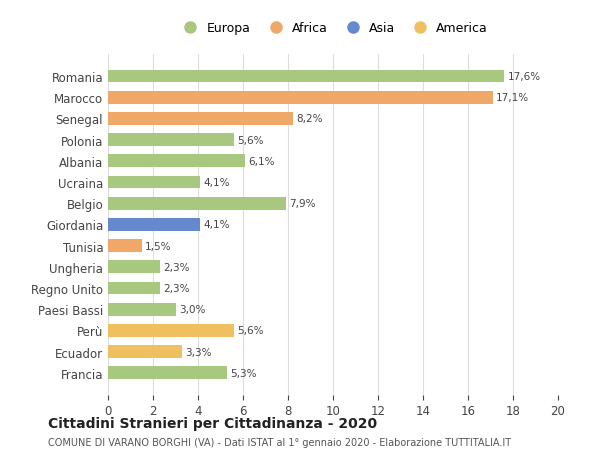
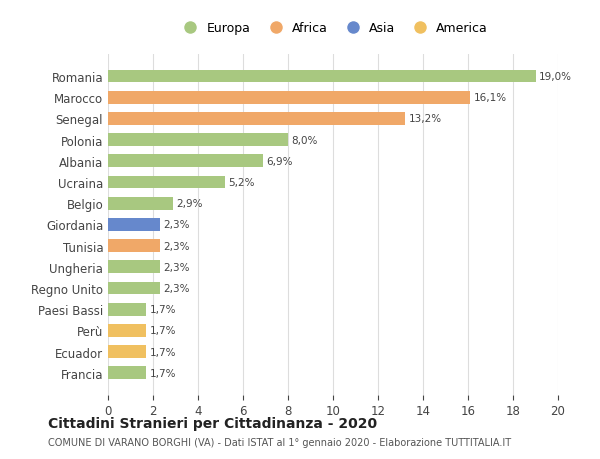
Romania: 17,6% -> 19,0%
Marocco: 17,1% -> 16,1%
Senegal: 8,2% -> 13,2%
Polonia: 5,6% -> 8,0%
Albania: 6,1% -> 6,9%
Ucraina: 4,1% -> 5,2%
Belgio: 7,9% -> 2,9%
Giordania: 4,1% -> 2,3%
Tunisia: 1,5% -> 2,3%
Paesi Bassi: 3,0% -> 1,7%
Perù: 5,6% -> 1,7%
Ecuador: 3,3% -> 1,7%
Francia: 5,3% -> 1,7%
